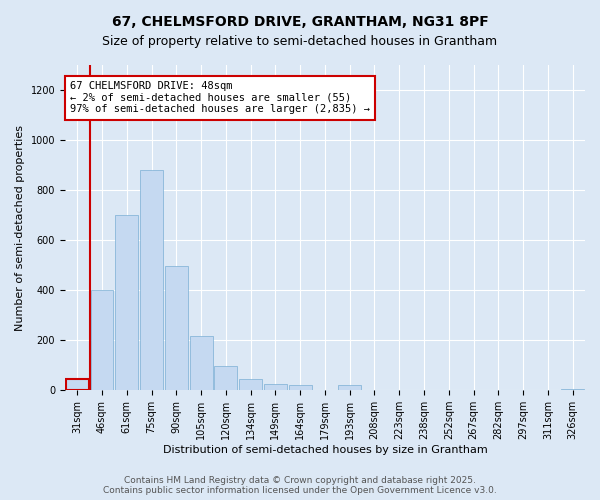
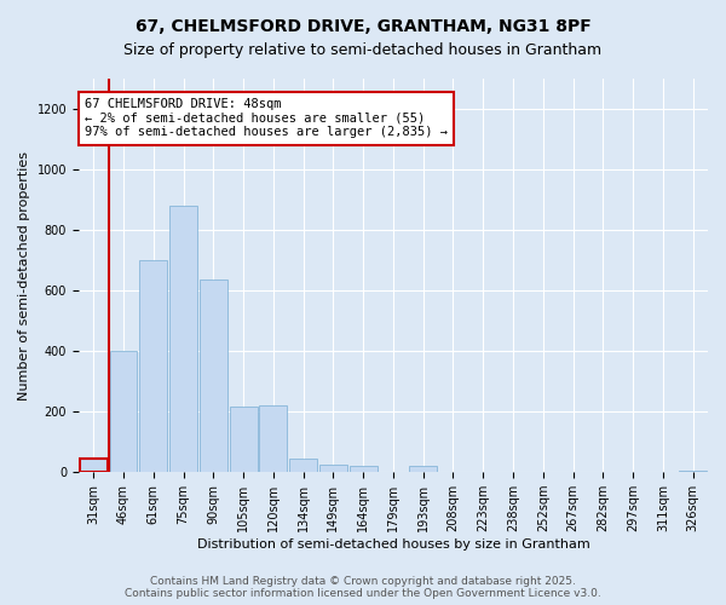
90sqm: 495 -> 635
120sqm: 95 -> 220
